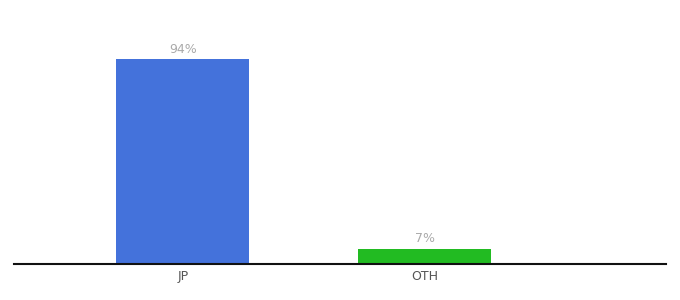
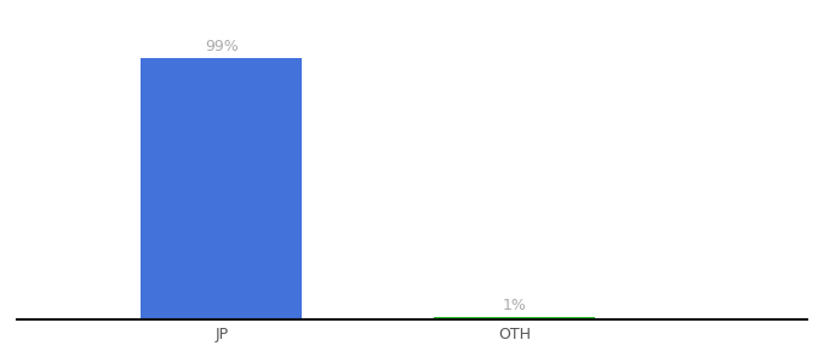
JP: 94% -> 99%
OTH: 7% -> 1%
